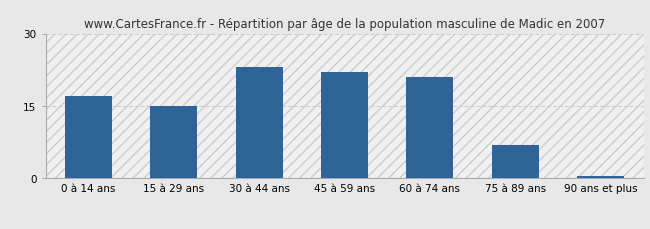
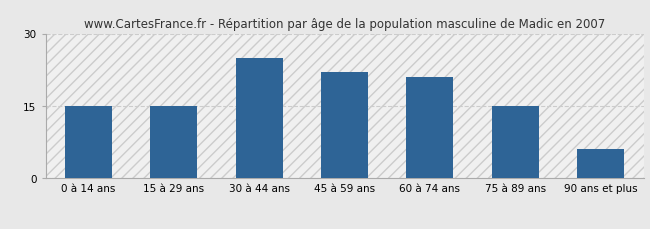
0 à 14 ans: 17.0 -> 15.0
30 à 44 ans: 23.0 -> 25.0
75 à 89 ans: 7.0 -> 15.0
90 ans et plus: 0.5 -> 6.0
